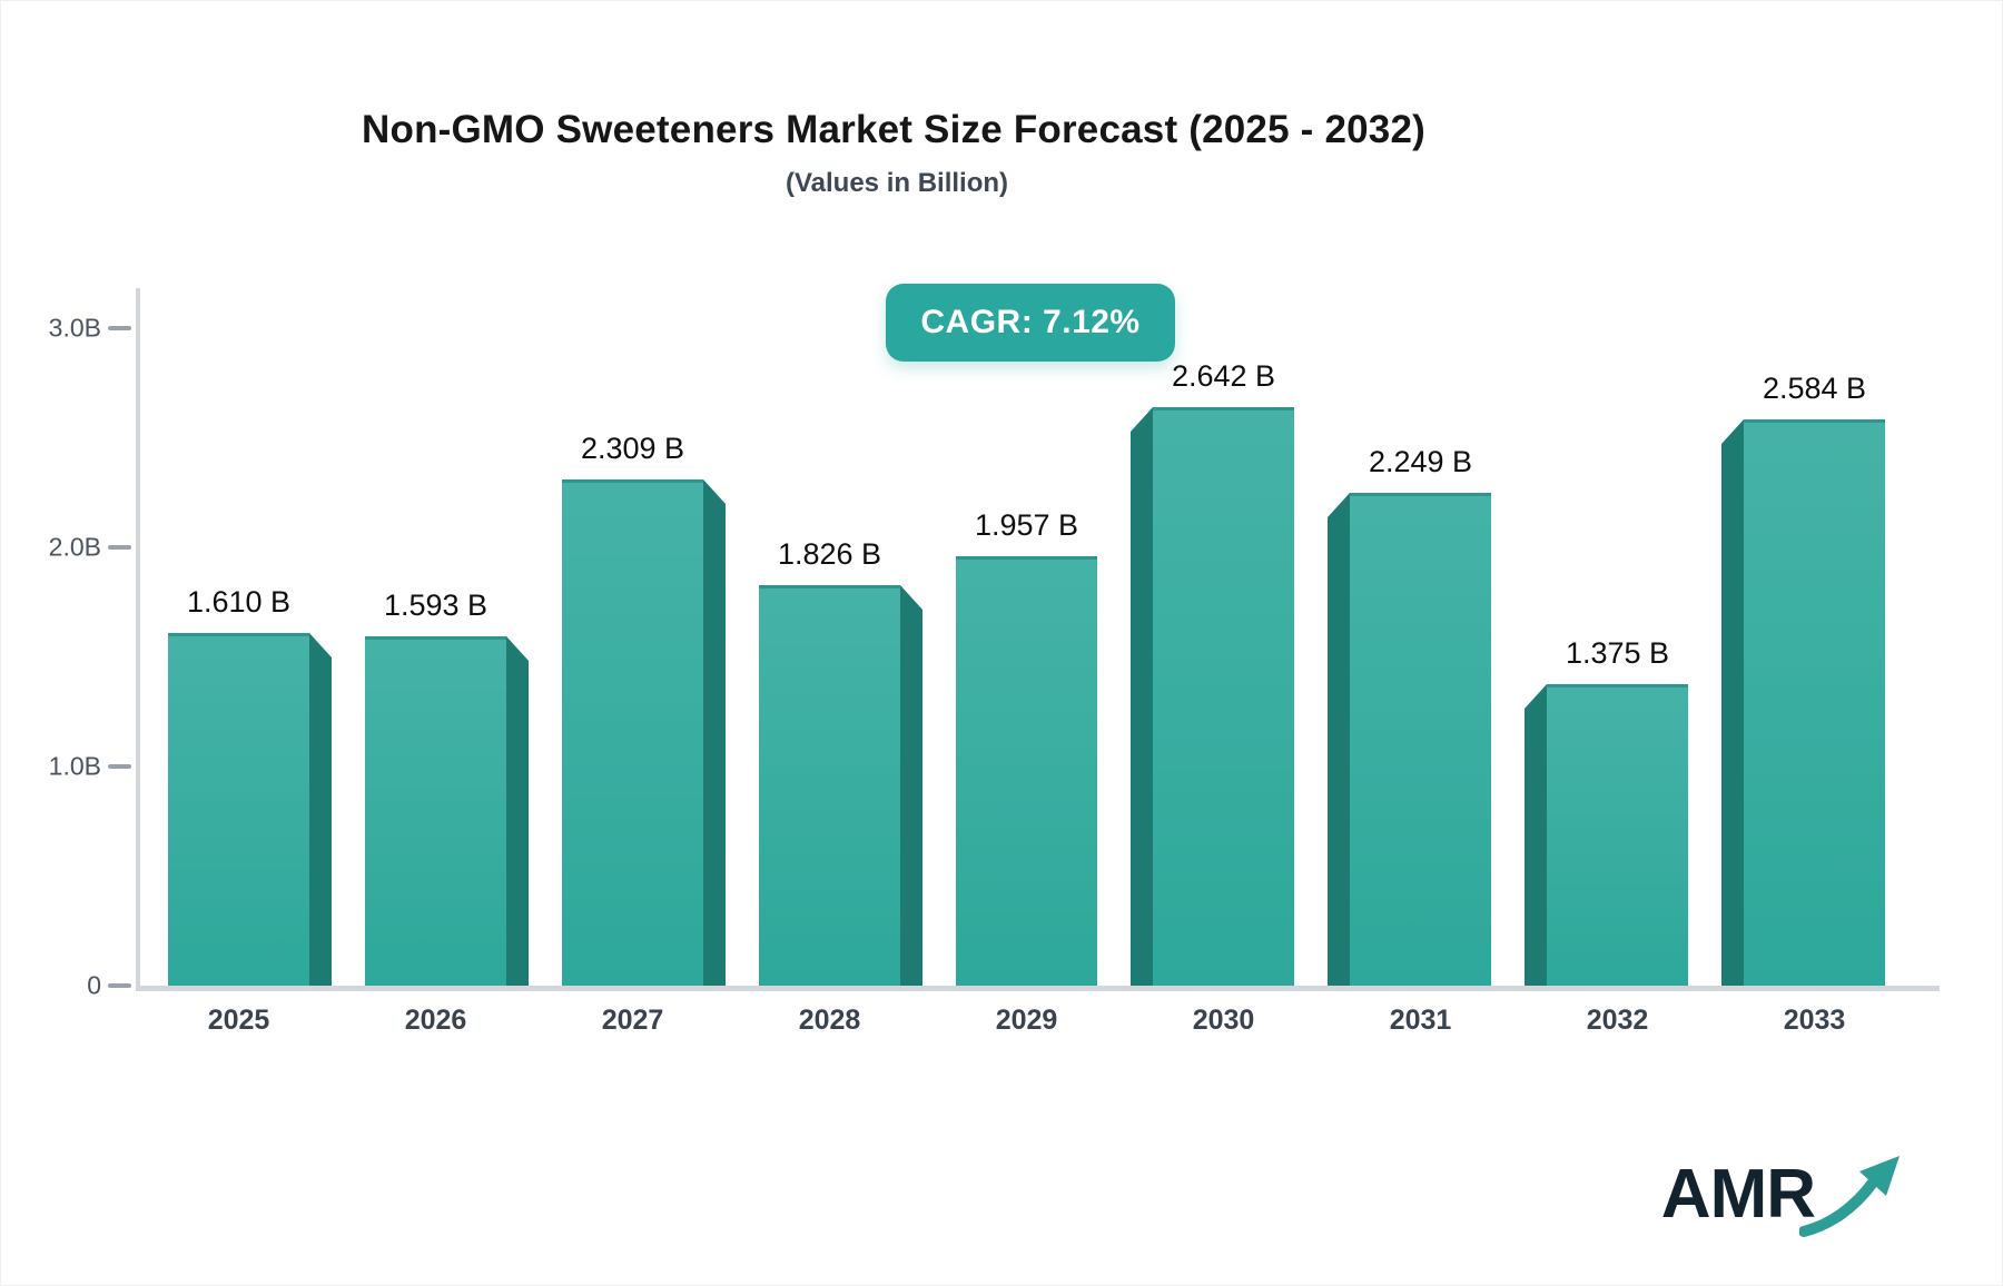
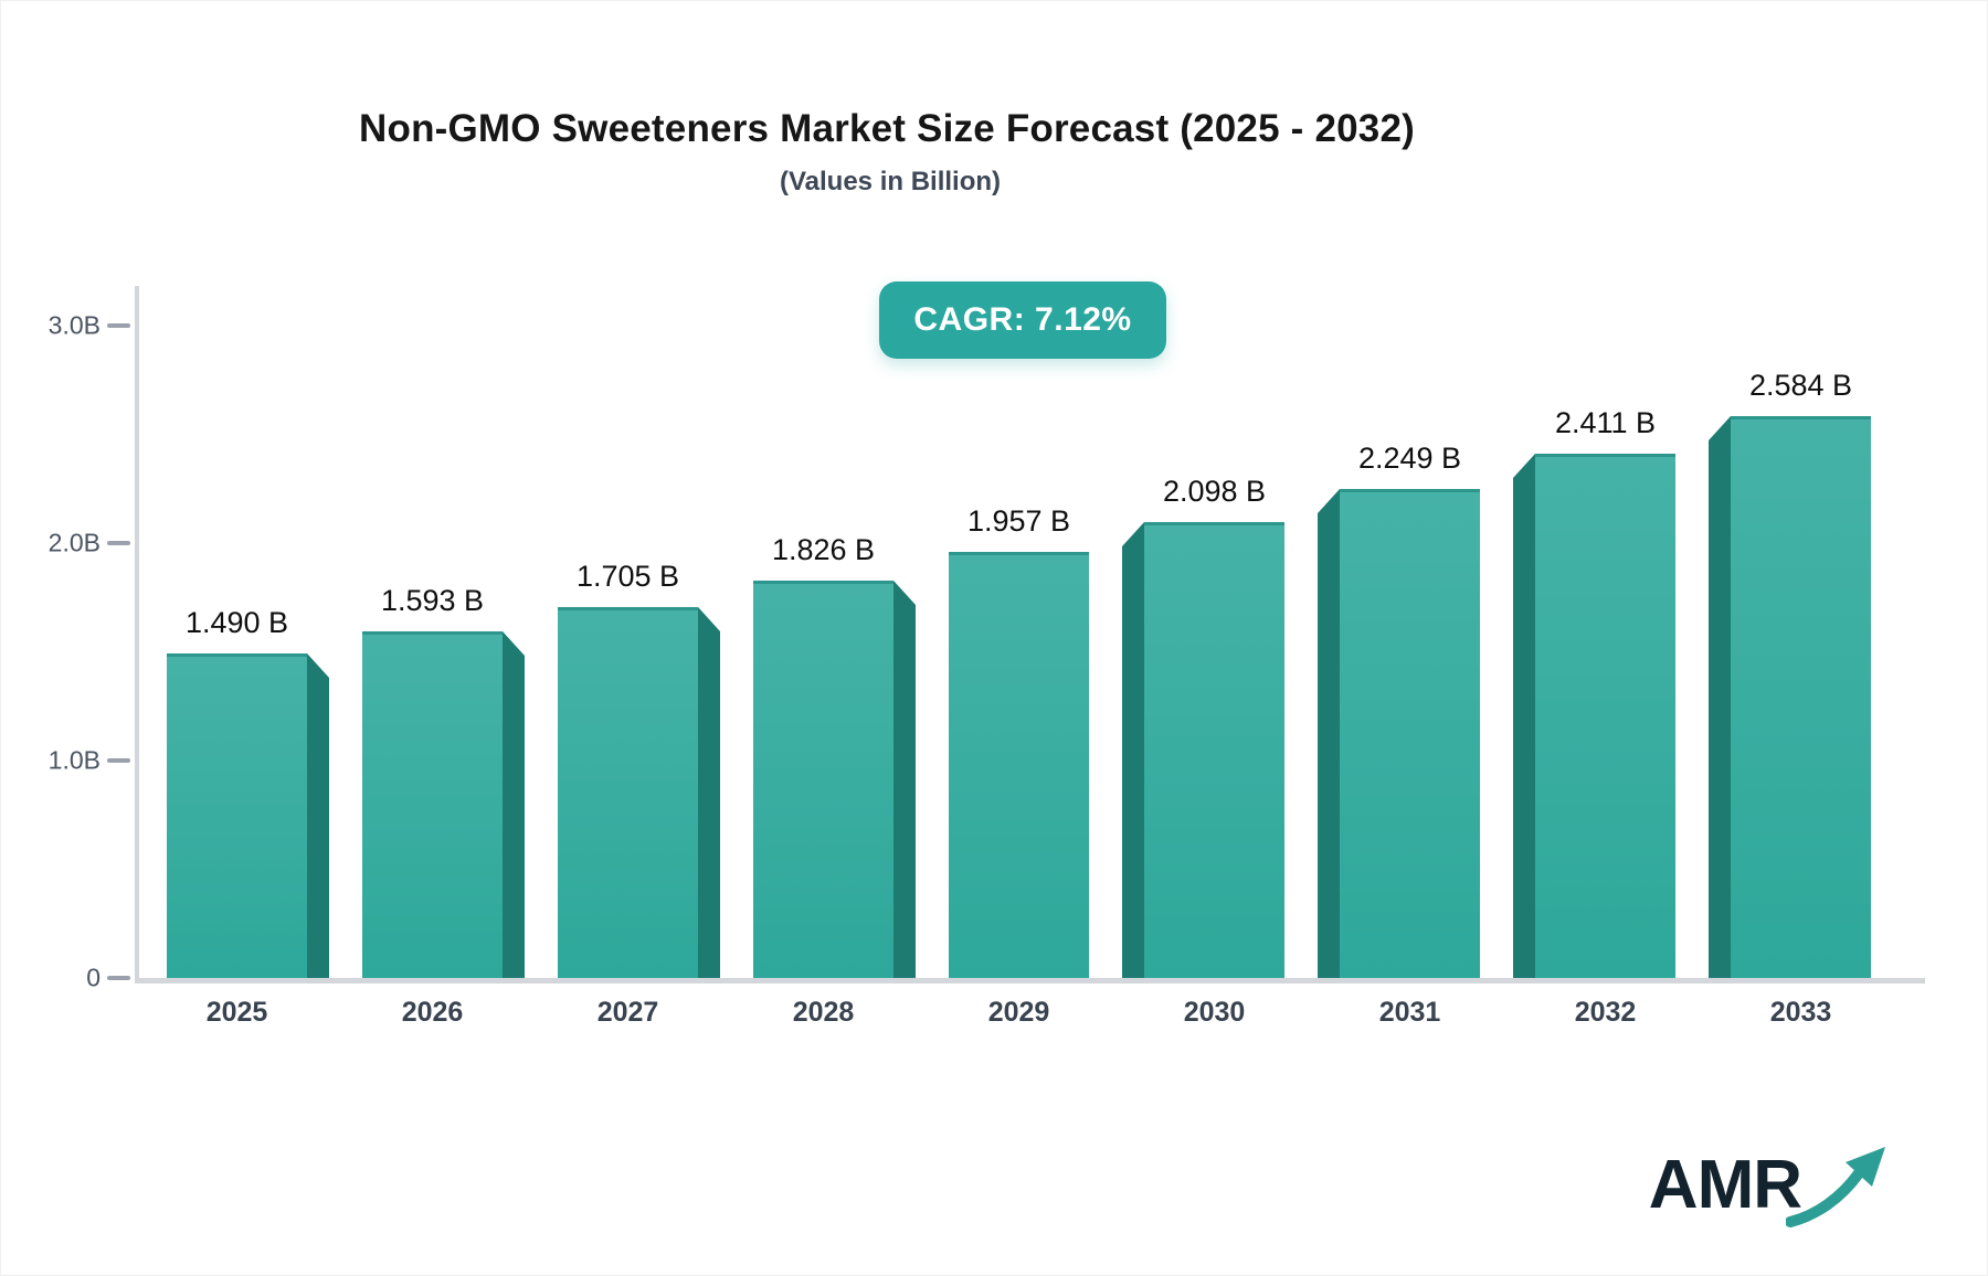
2025: 1.610 -> 1.490
2027: 2.309 -> 1.705
2030: 2.642 -> 2.098
2032: 1.375 -> 2.411
